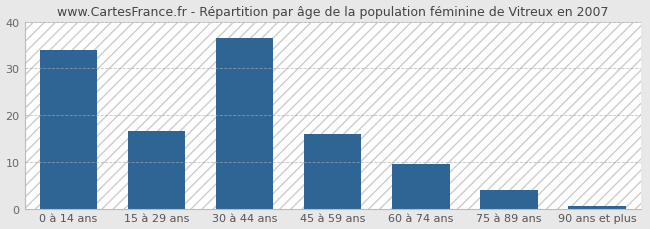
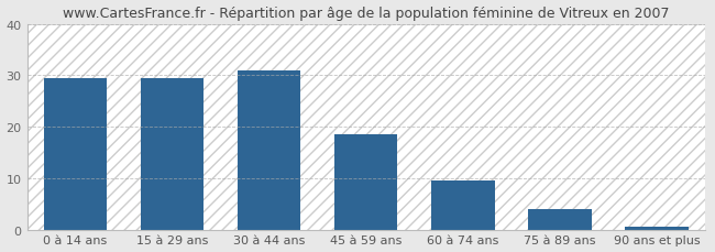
0 à 14 ans: 34.0 -> 29.5
15 à 29 ans: 16.5 -> 29.5
30 à 44 ans: 36.5 -> 31.0
45 à 59 ans: 16.0 -> 18.5
